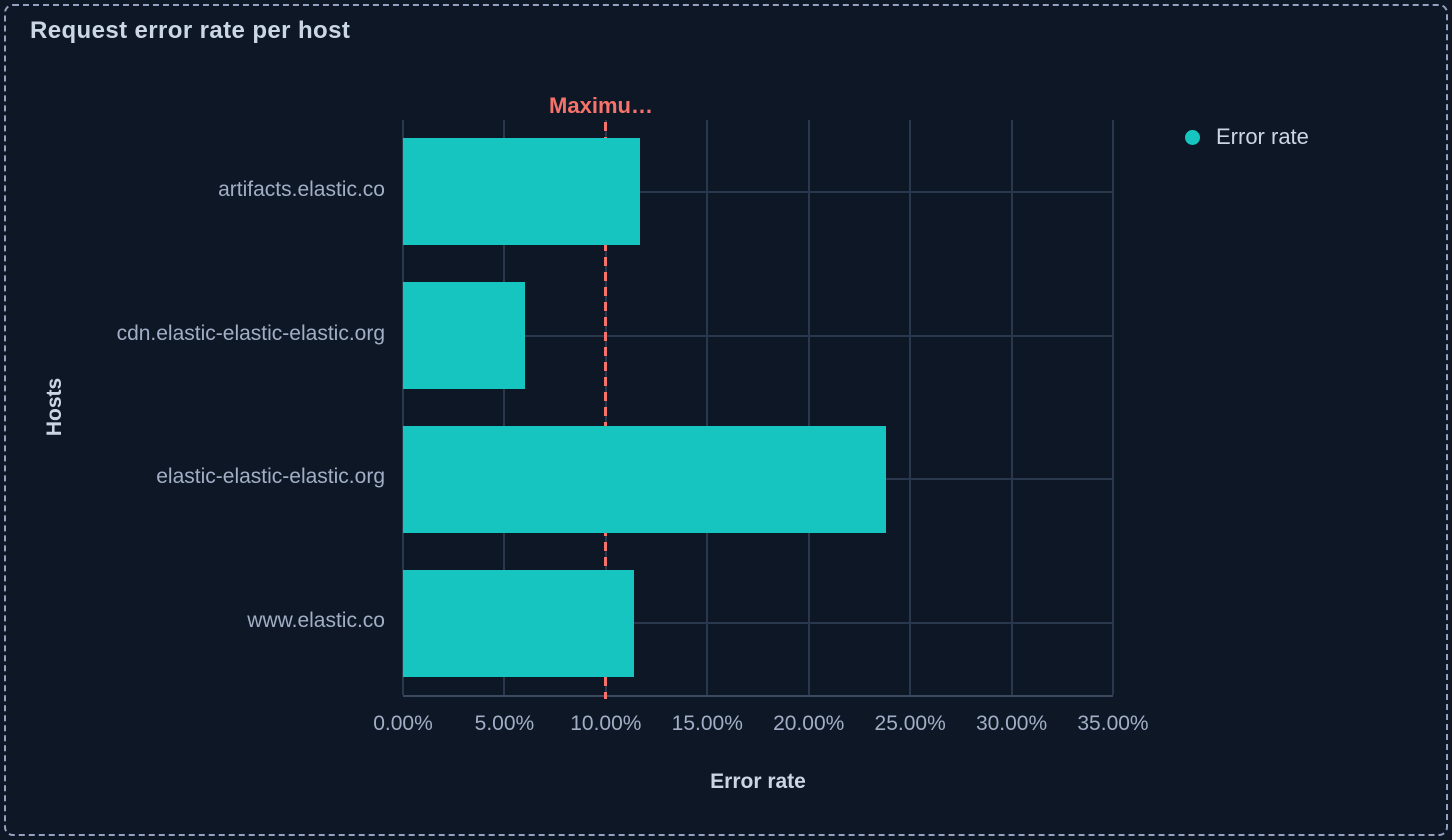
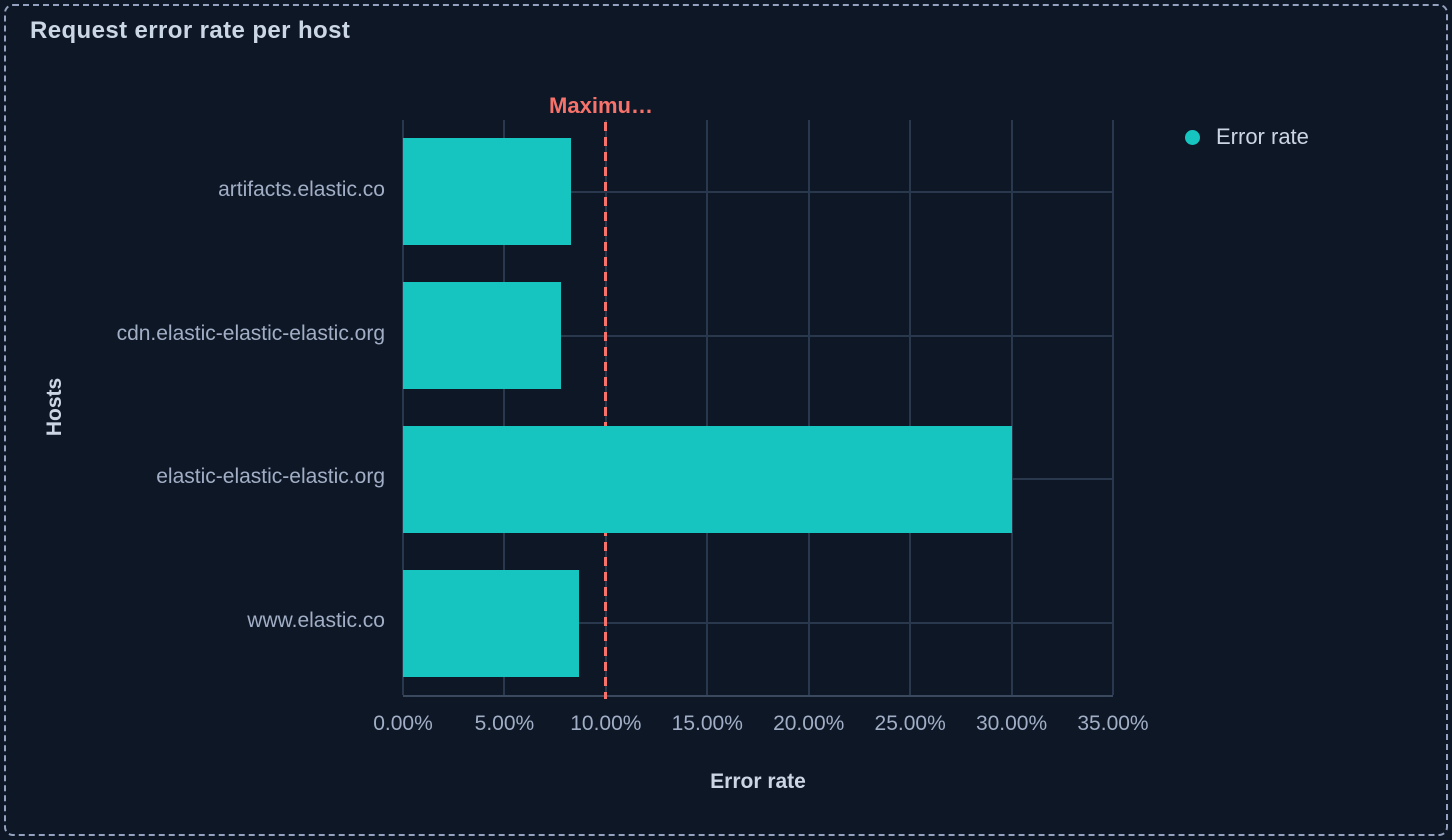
artifacts.elastic.co: 11.7% -> 8.3%
cdn.elastic-elastic-elastic.org: 6.0% -> 7.8%
elastic-elastic-elastic.org: 23.8% -> 30.0%
www.elastic.co: 11.4% -> 8.7%
